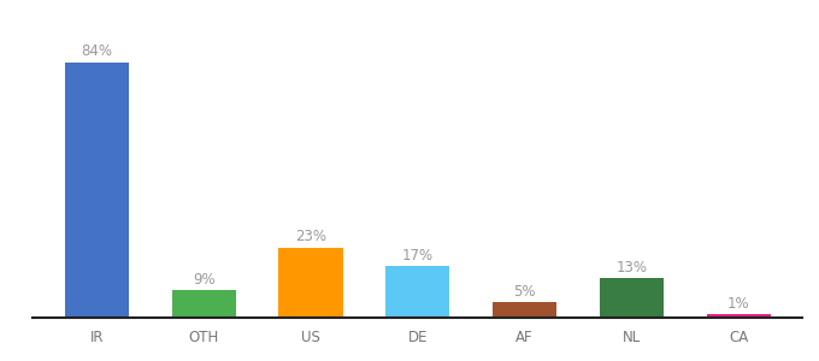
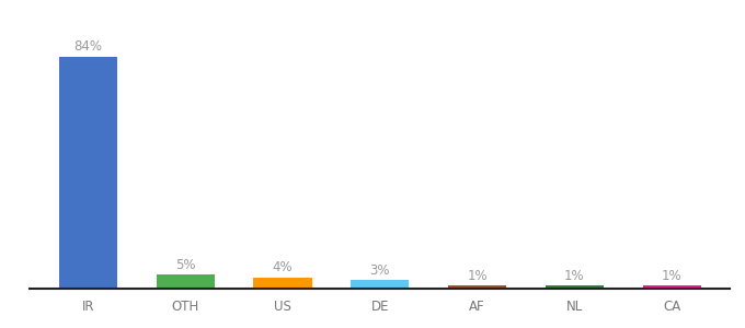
OTH: 9% -> 5%
US: 23% -> 4%
DE: 17% -> 3%
AF: 5% -> 1%
NL: 13% -> 1%
